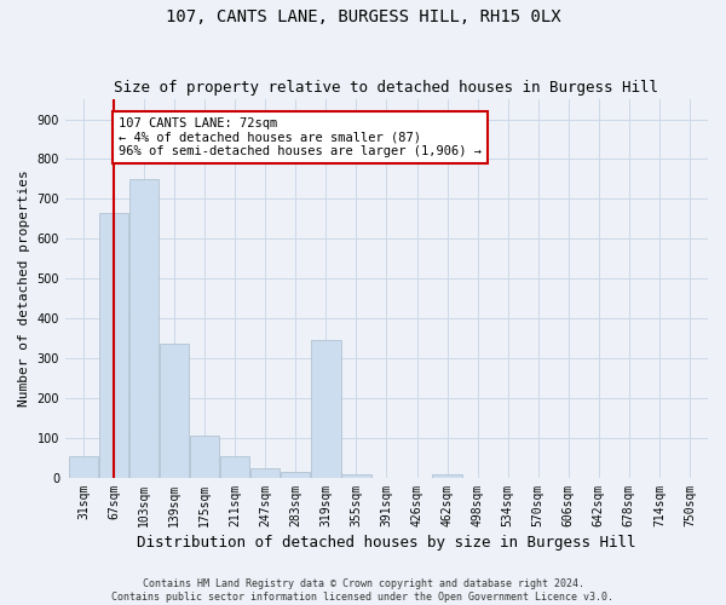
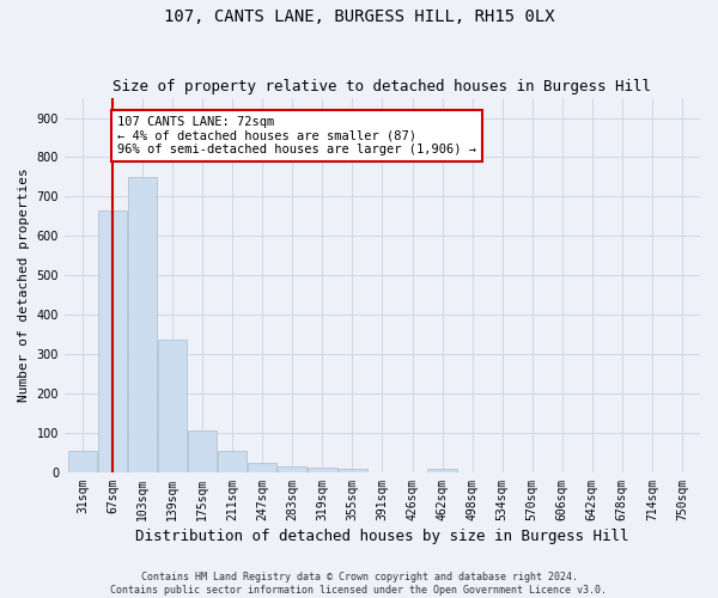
319sqm: 345 -> 12
